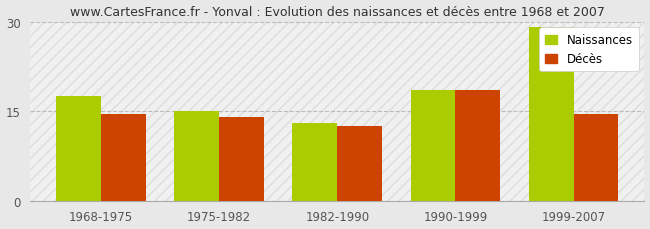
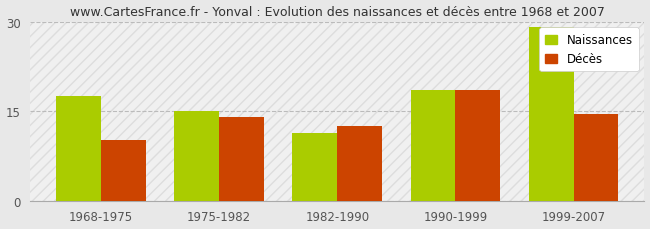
Décès/1968-1975: 14.5 -> 10.2
Naissances/1982-1990: 13.0 -> 11.4
